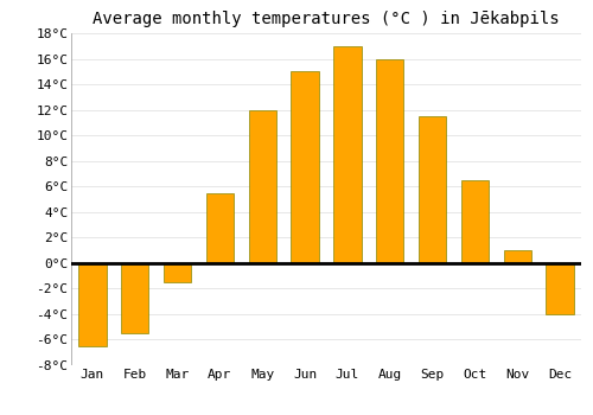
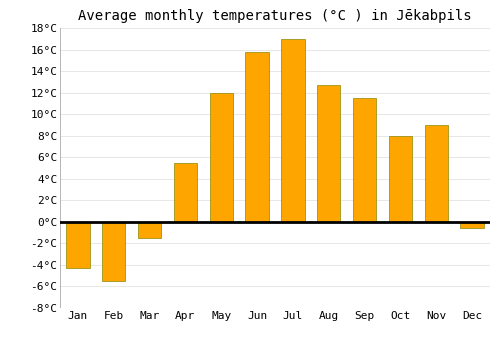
Jan: -6.5°C -> -4.3°C
Jun: 15.0°C -> 15.8°C
Aug: 16.0°C -> 12.7°C
Oct: 6.5°C -> 8.0°C
Nov: 1.0°C -> 9.0°C
Dec: -4.0°C -> -0.6°C
